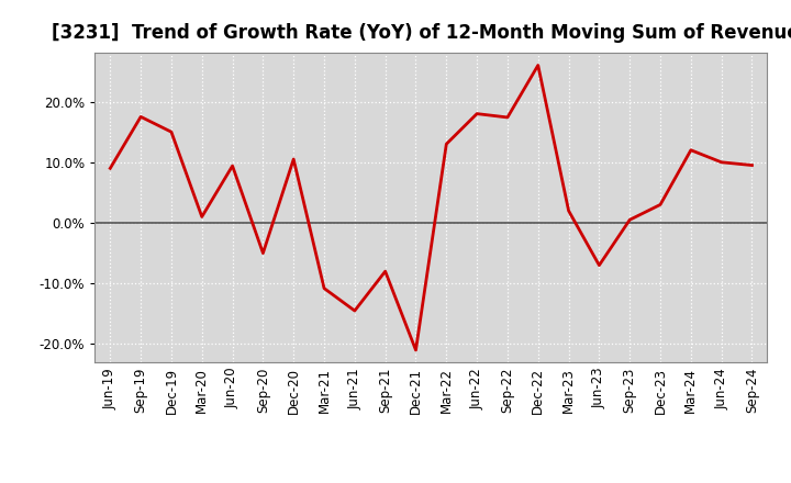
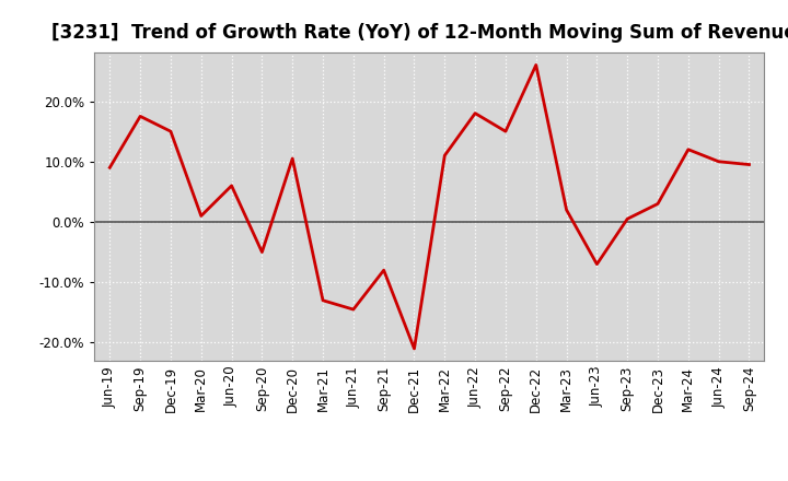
Jun-20: 9.4% -> 6.0%
Mar-21: -10.8% -> -13.0%
Mar-22: 13.0% -> 11.0%
Sep-22: 17.4% -> 15.0%
